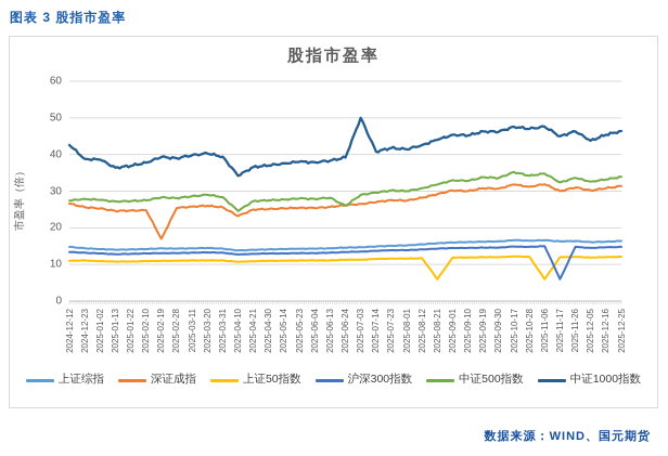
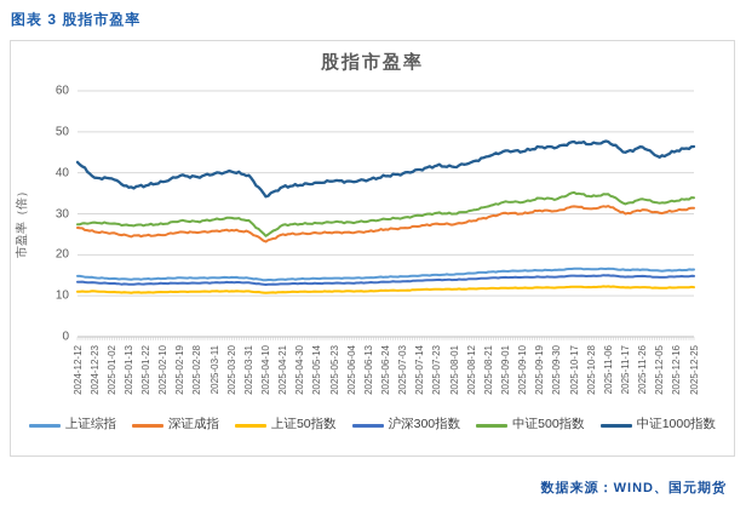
深证成指/2025-02-19: 17 -> 26
中证500指数/2025-06-24: 26 -> 29
中证1000指数/2025-07-03: 50 -> 40
上证50指数/2025-08-21: 6 -> 12
上证50指数/2025-11-06: 6 -> 12
沪深300指数/2025-11-17: 6 -> 15
